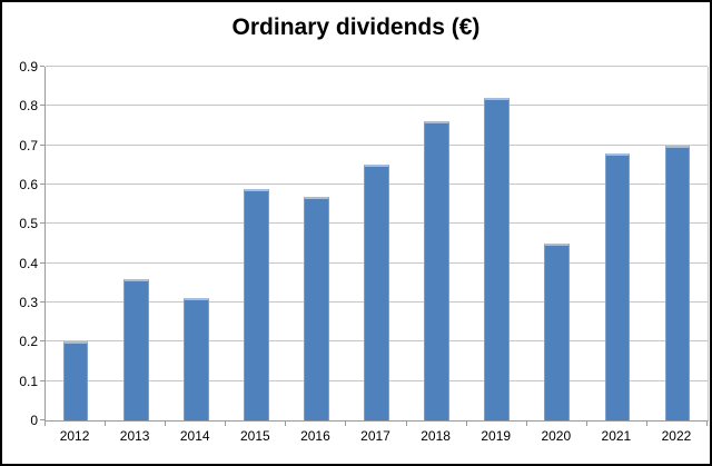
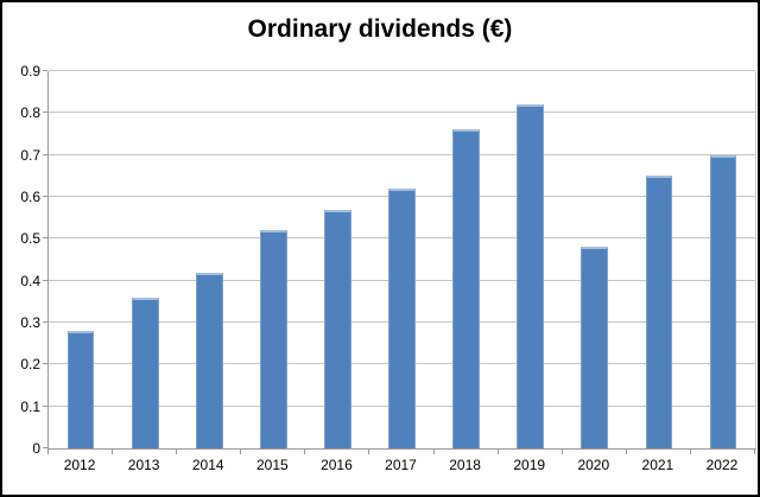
2012: 0.20 -> 0.28
2014: 0.31 -> 0.42
2015: 0.59 -> 0.52
2017: 0.65 -> 0.62
2020: 0.45 -> 0.48
2021: 0.68 -> 0.65
